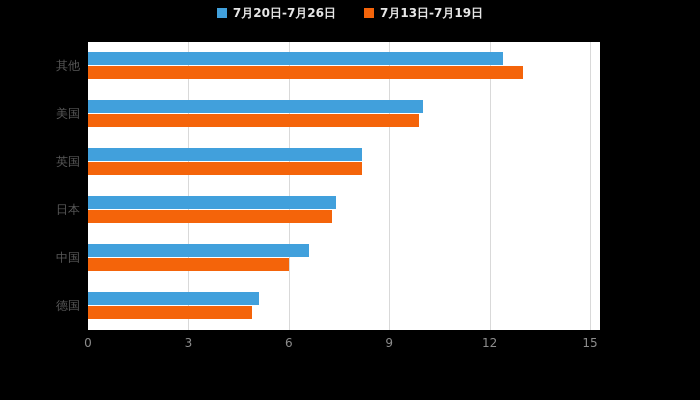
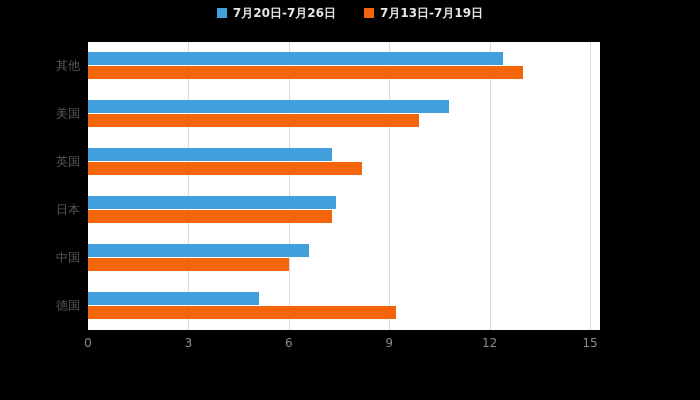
7月20日-7月26日/美国: 10.0 -> 10.8
7月20日-7月26日/英国: 8.2 -> 7.3
7月13日-7月19日/德国: 4.9 -> 9.2
